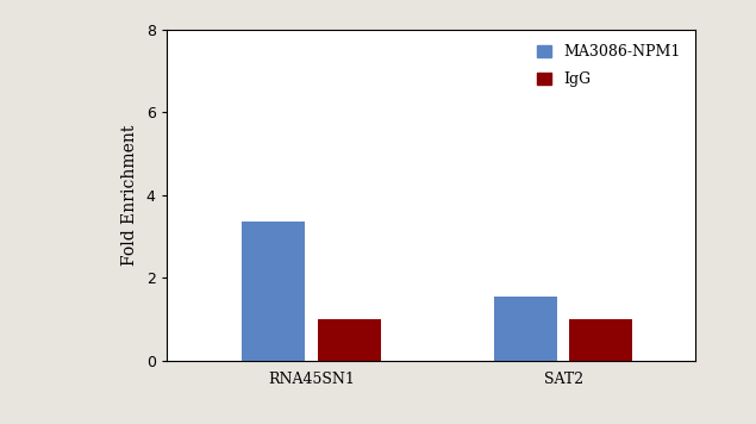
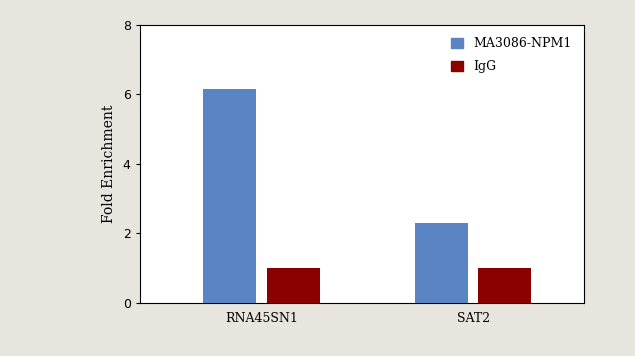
MA3086-NPM1/RNA45SN1: 3.35 -> 6.15
MA3086-NPM1/SAT2: 1.55 -> 2.30
